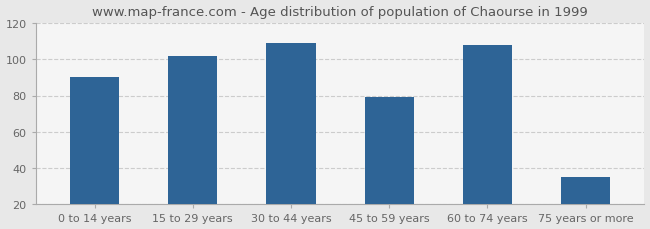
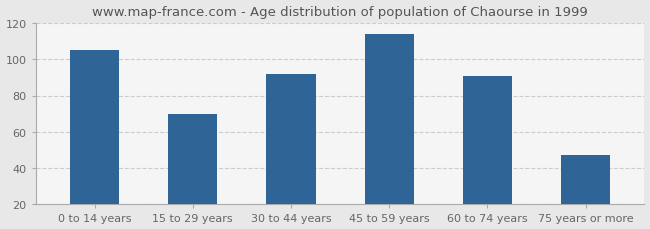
0 to 14 years: 90 -> 105
15 to 29 years: 102 -> 70
30 to 44 years: 109 -> 92
45 to 59 years: 79 -> 114
60 to 74 years: 108 -> 91
75 years or more: 35 -> 47
